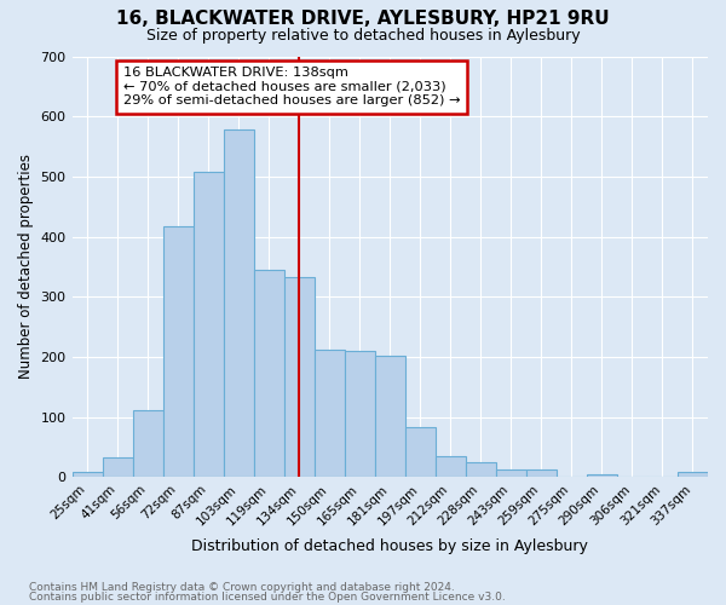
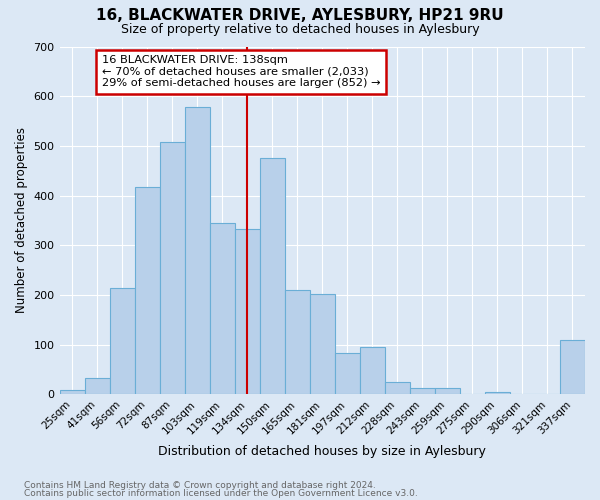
56sqm: 112 -> 215
150sqm: 212 -> 475
212sqm: 35 -> 95
337sqm: 8 -> 110
